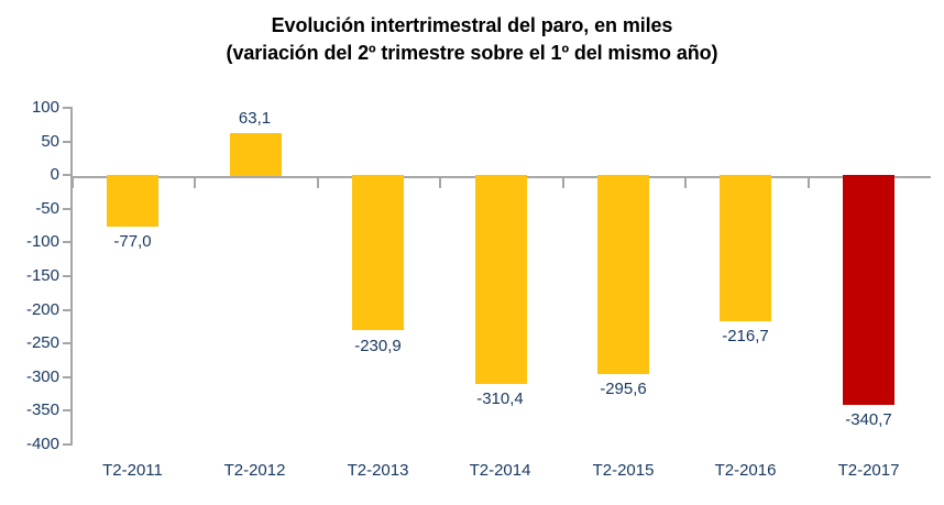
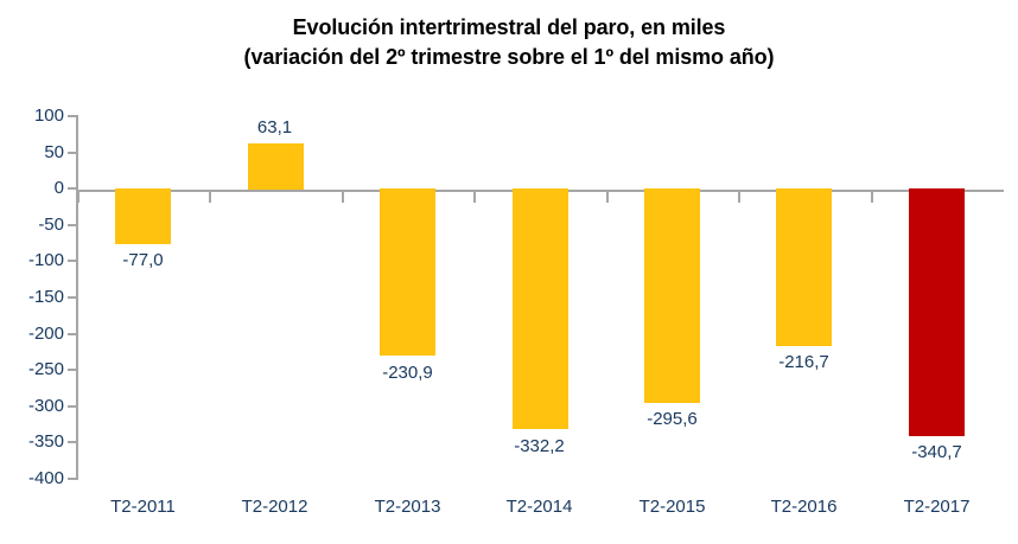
T2-2014: -310,4 -> -332,2
